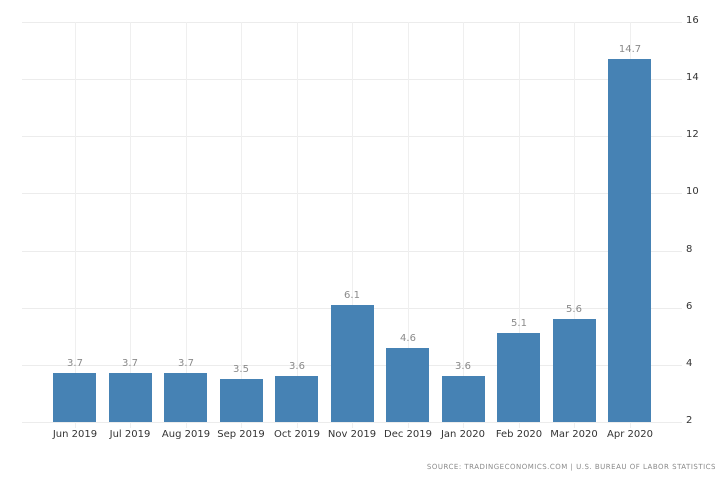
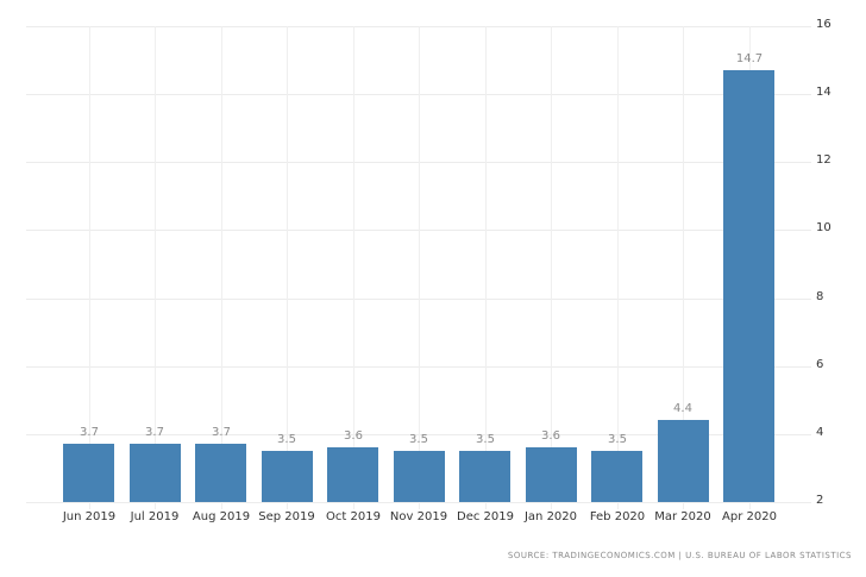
Nov 2019: 6.1 -> 3.5
Dec 2019: 4.6 -> 3.5
Feb 2020: 5.1 -> 3.5
Mar 2020: 5.6 -> 4.4
